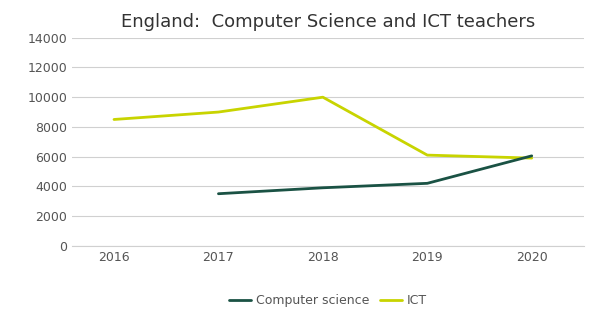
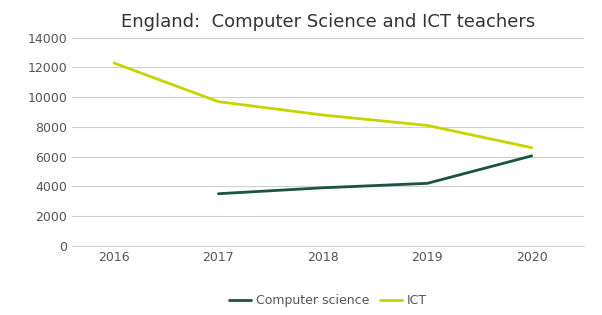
ICT/2016: 8500 -> 12300
ICT/2017: 9000 -> 9700
ICT/2018: 10000 -> 8800
ICT/2019: 6100 -> 8100
ICT/2020: 5900 -> 6600
